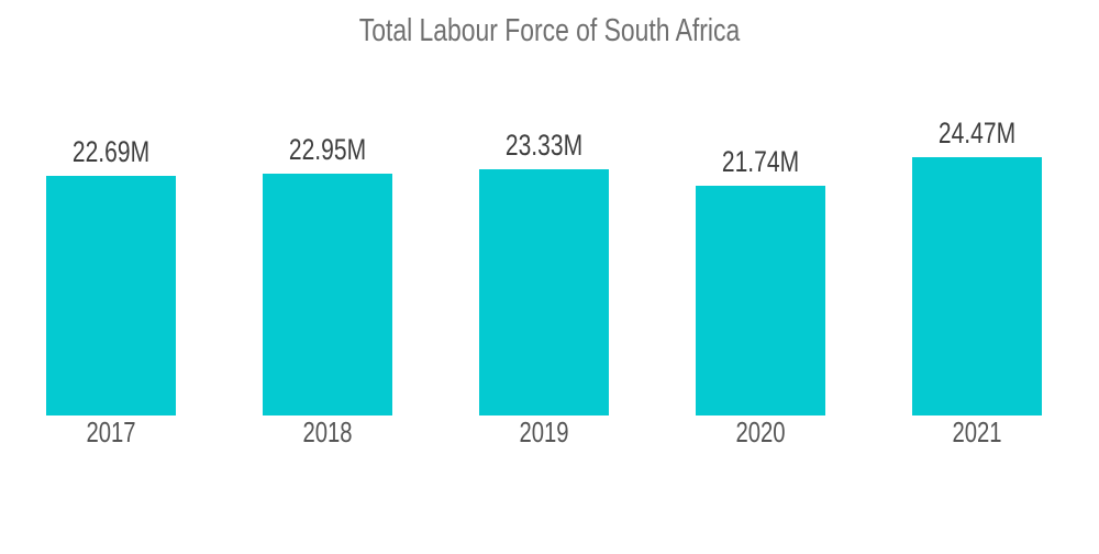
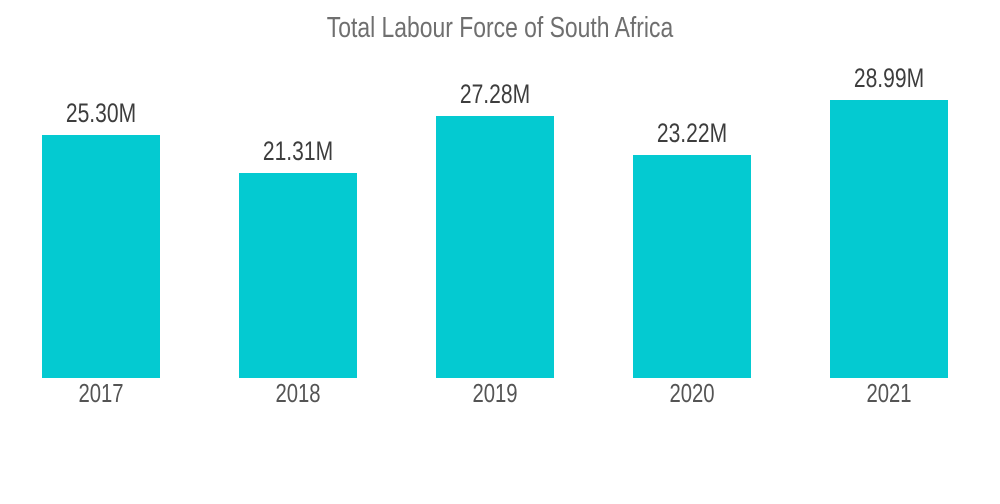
2017: 22.69M -> 25.30M
2018: 22.95M -> 21.31M
2019: 23.33M -> 27.28M
2020: 21.74M -> 23.22M
2021: 24.47M -> 28.99M
